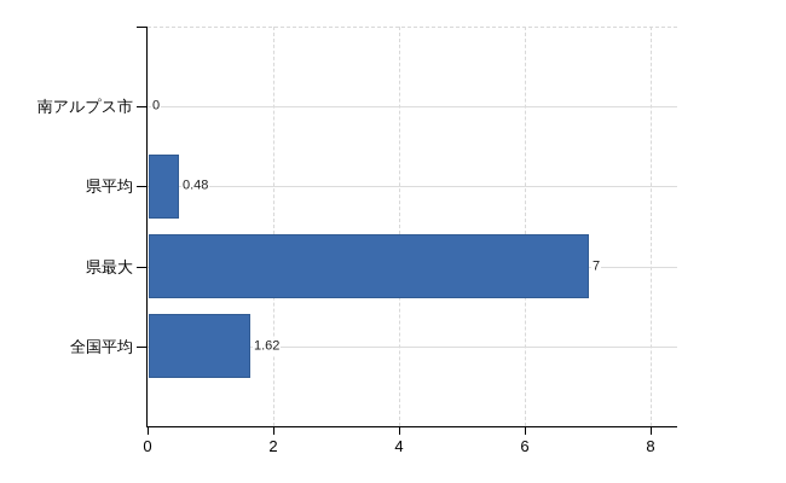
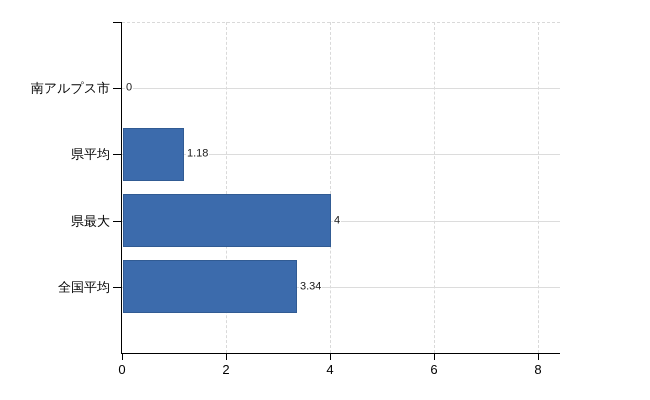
県平均: 0.48 -> 1.18
県最大: 7 -> 4
全国平均: 1.62 -> 3.34
